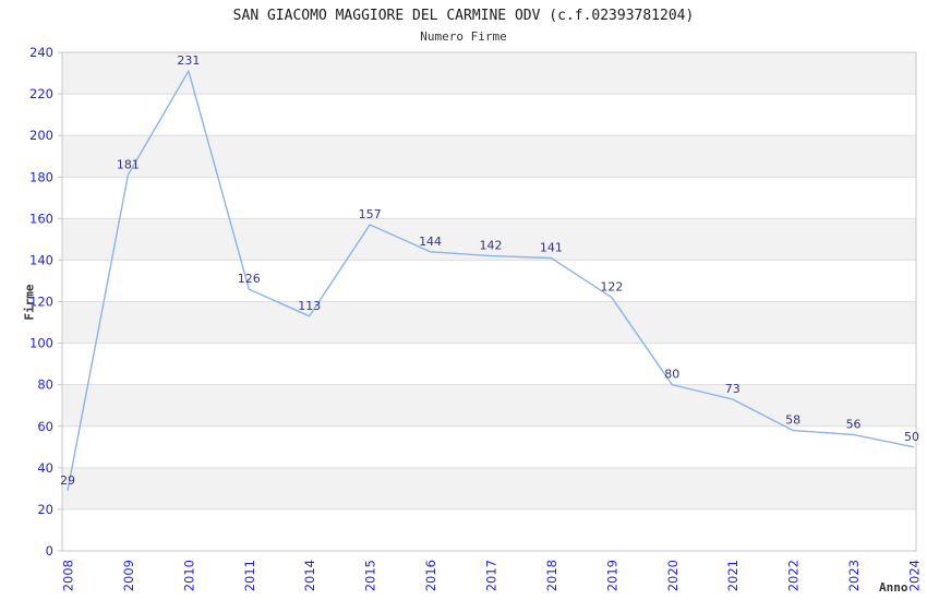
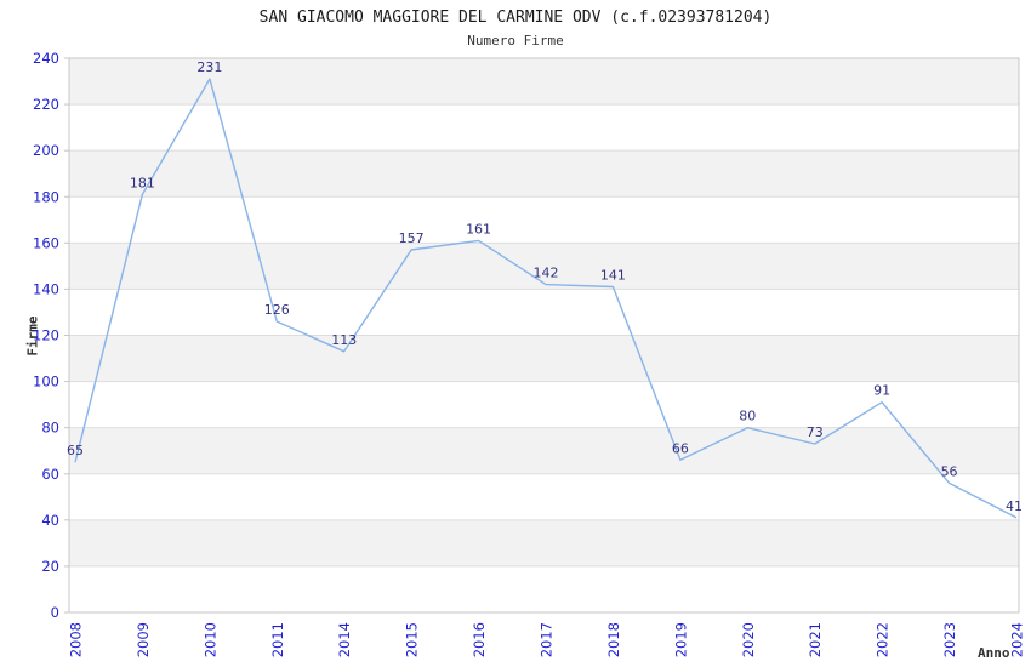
2008: 29 -> 65
2016: 144 -> 161
2019: 122 -> 66
2022: 58 -> 91
2024: 50 -> 41
